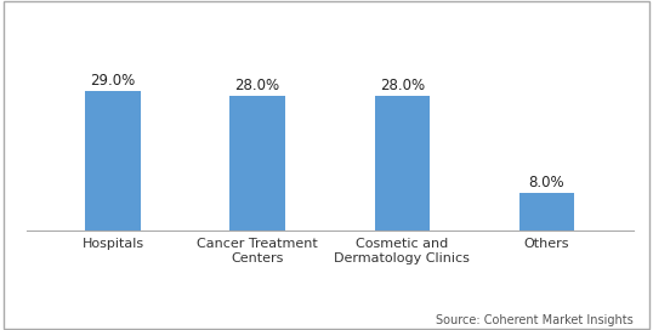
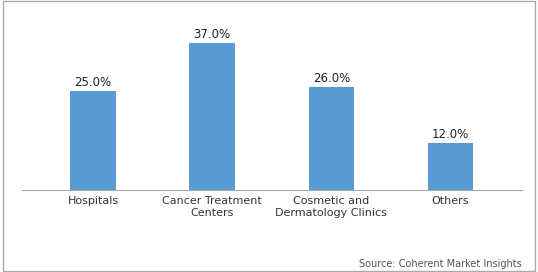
Hospitals: 29.0% -> 25.0%
Cancer Treatment Centers: 28.0% -> 37.0%
Cosmetic and Dermatology Clinics: 28.0% -> 26.0%
Others: 8.0% -> 12.0%
